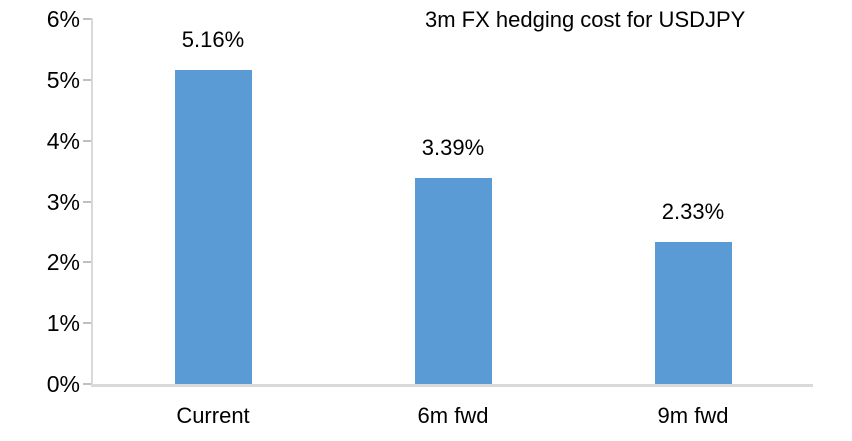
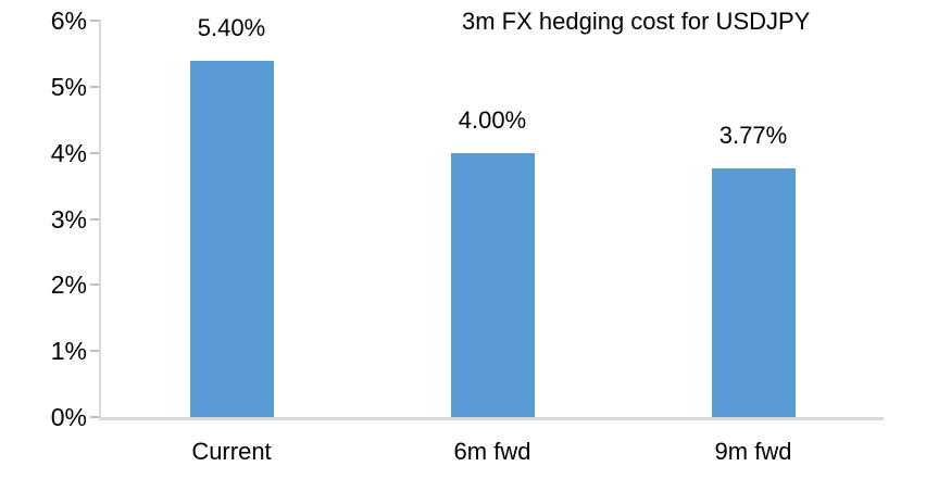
Current: 5.16% -> 5.40%
6m fwd: 3.39% -> 4.00%
9m fwd: 2.33% -> 3.77%
